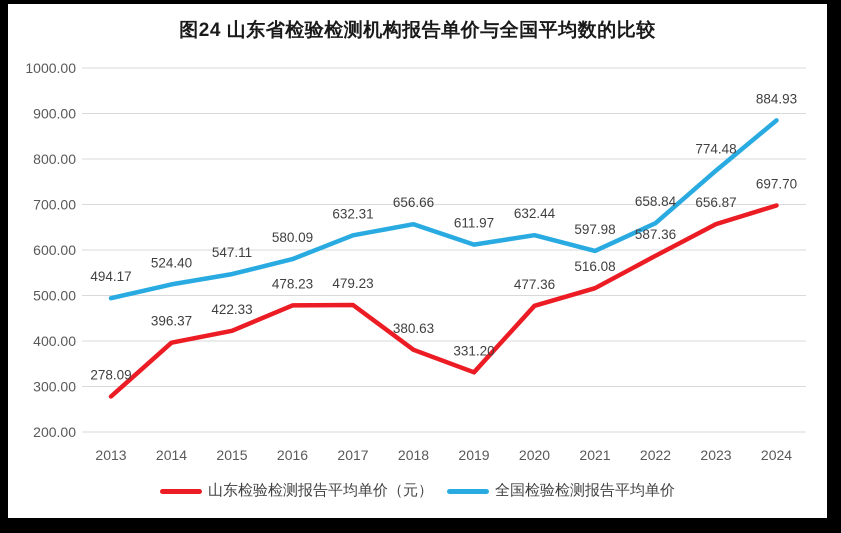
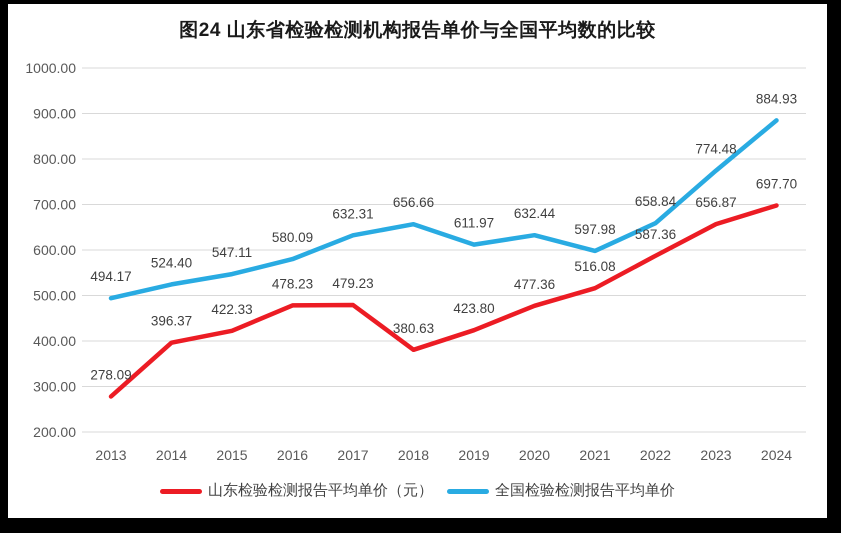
山东检验检测报告平均单价（元）/2019: 331.20 -> 423.80
